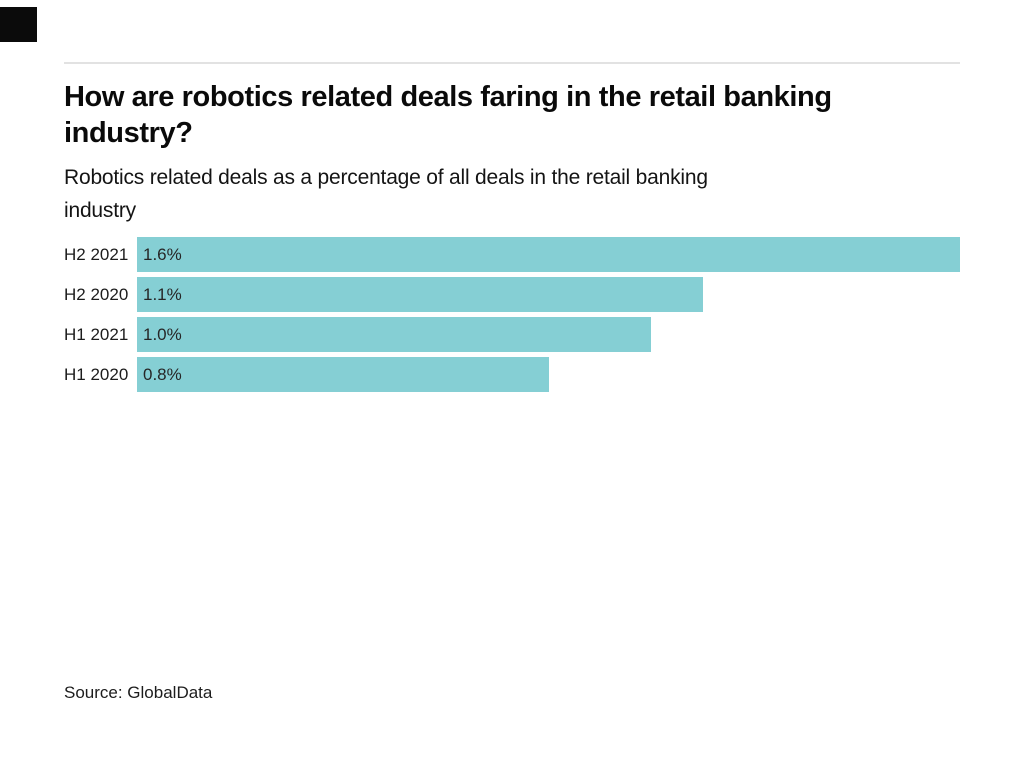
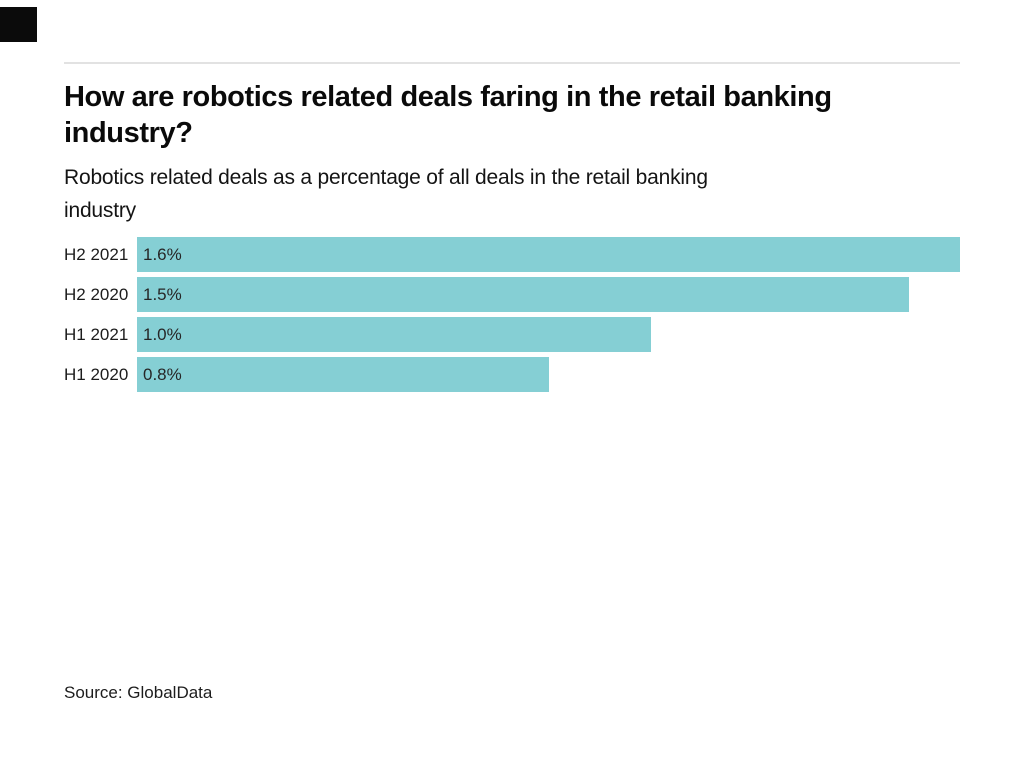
H2 2020: 1.1% -> 1.5%
